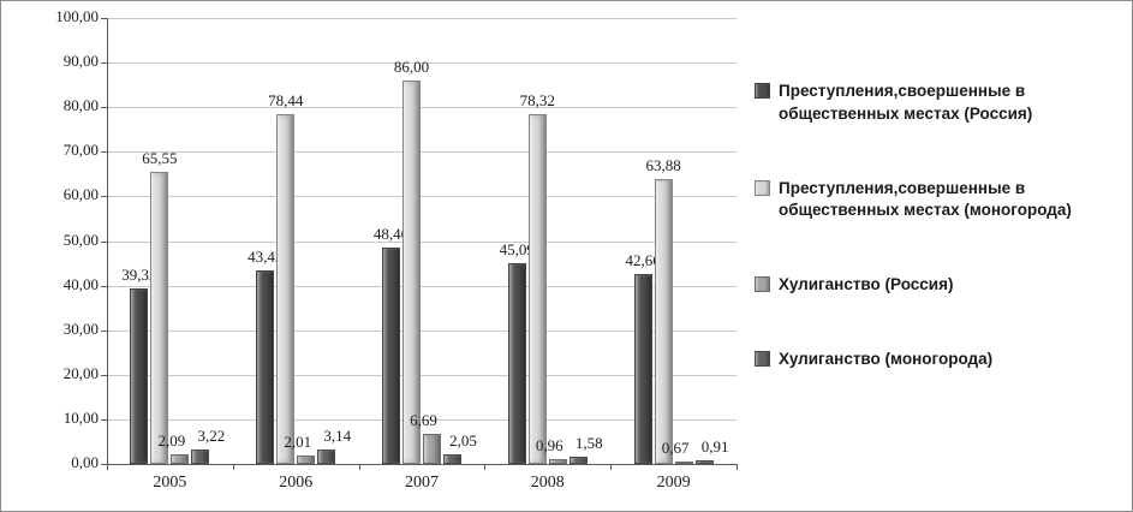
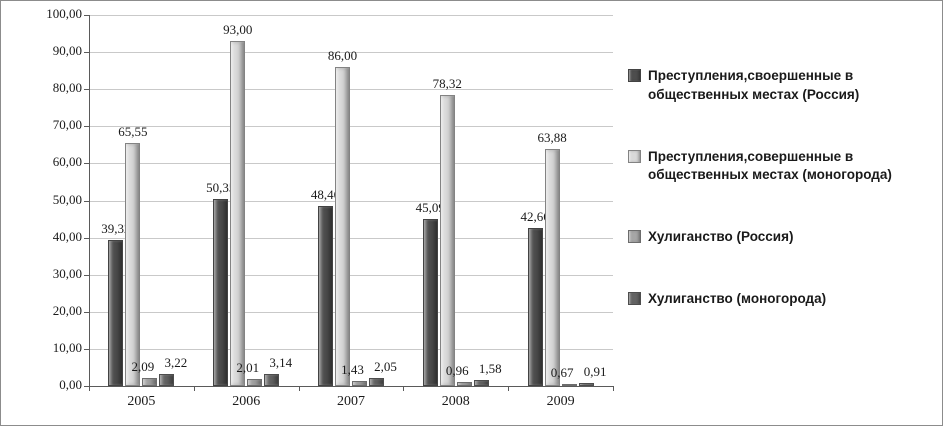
Преступления,своершенные в общественных местах (Россия)/2006: 43,45 -> 50,35
Преступления,совершенные в общественных местах (моногорода)/2006: 78,44 -> 93,00
Хулиганство (Россия)/2007: 6,69 -> 1,43
